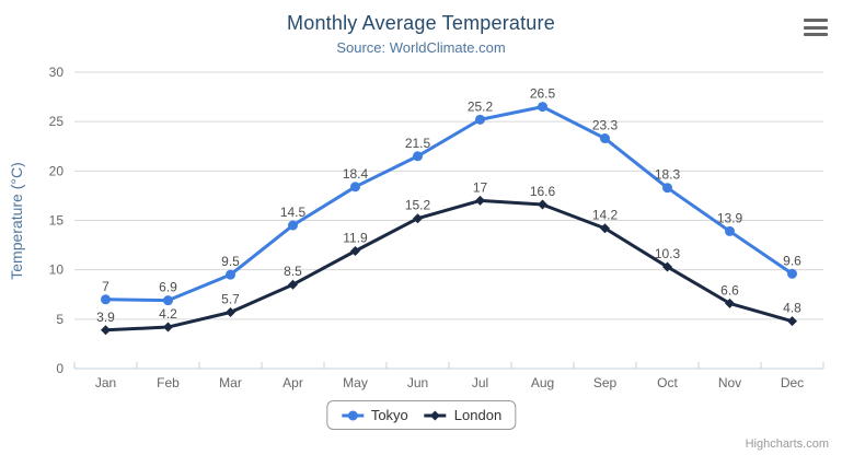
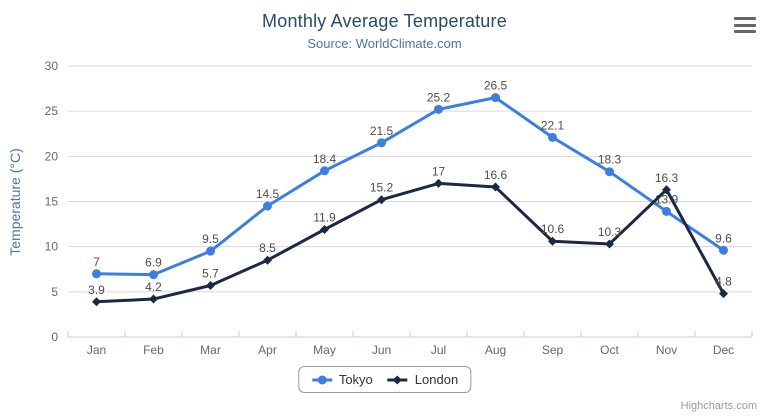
Tokyo/Sep: 23.3 -> 22.1
London/Sep: 14.2 -> 10.6
London/Nov: 6.6 -> 16.3
